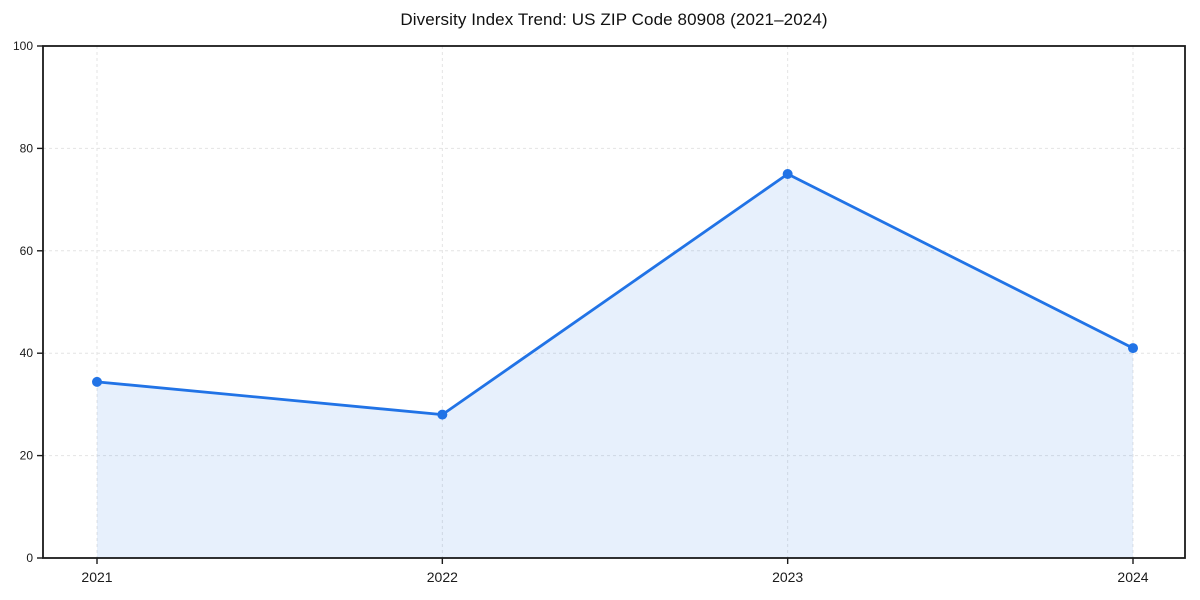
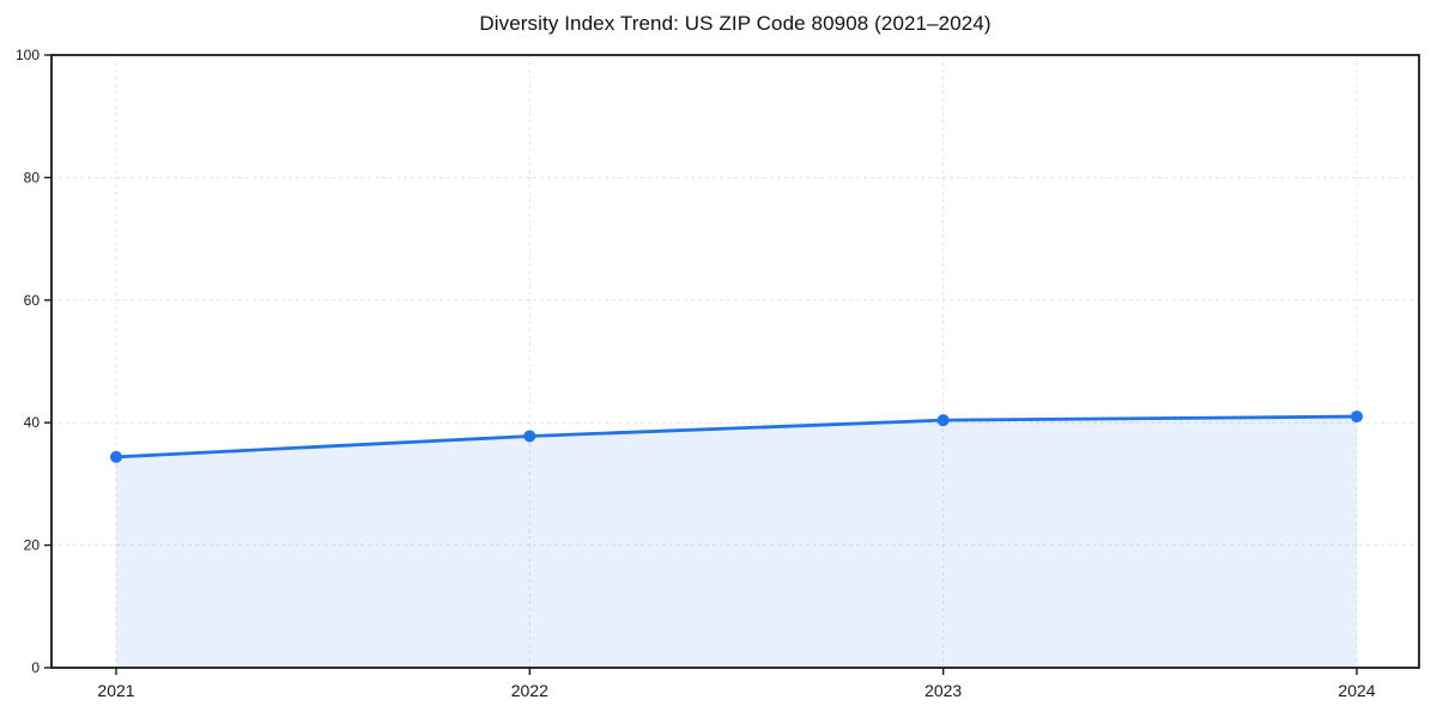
2022: 28 -> 38
2023: 75 -> 40
